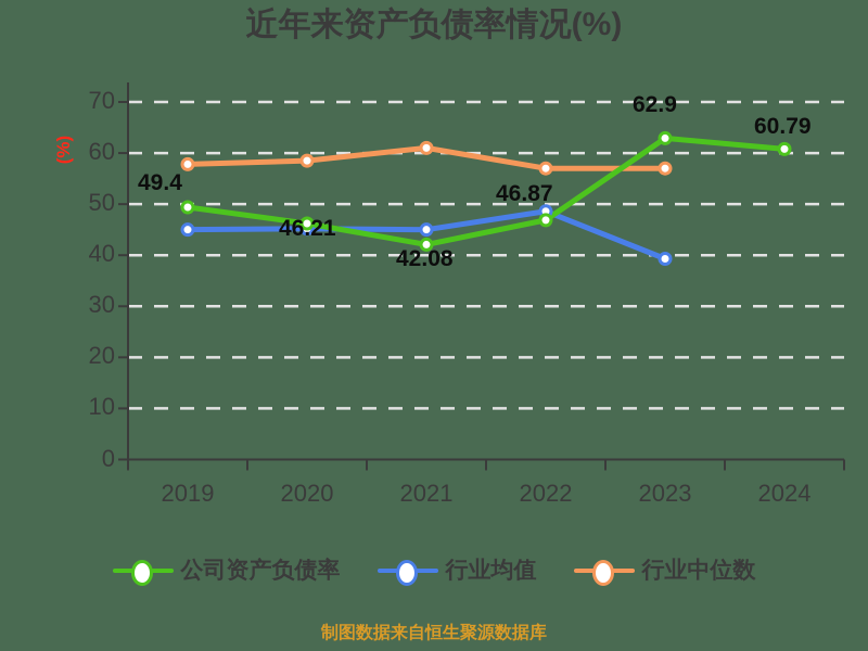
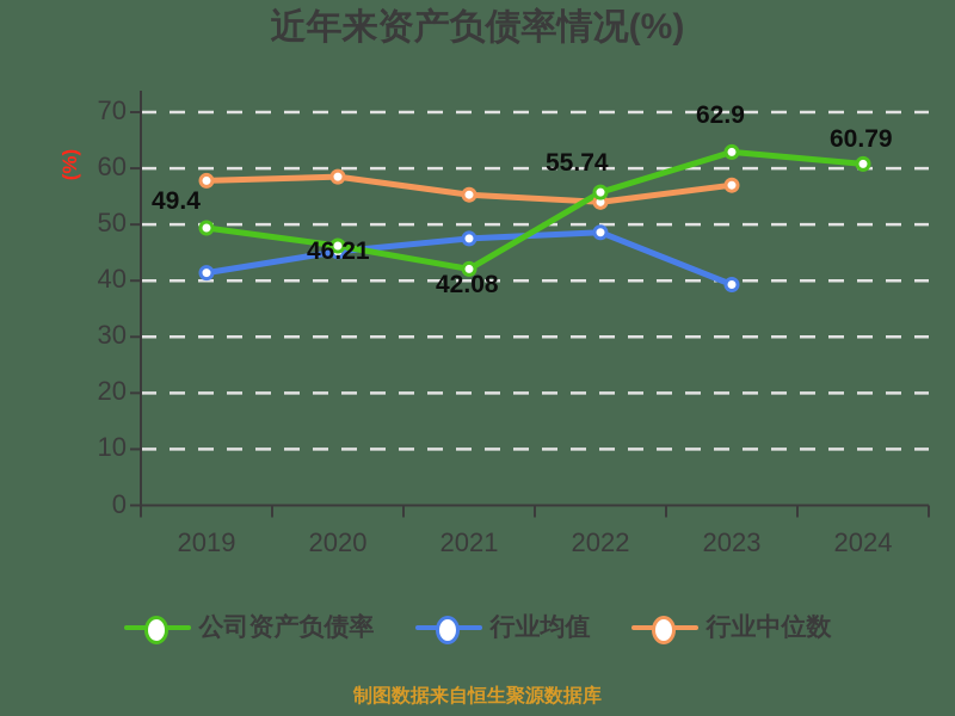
行业均值/2019: 45 -> 41
行业均值/2021: 45 -> 48
行业中位数/2021: 61 -> 55
公司资产负债率/2022: 46.87 -> 55.74
行业中位数/2022: 57 -> 54
